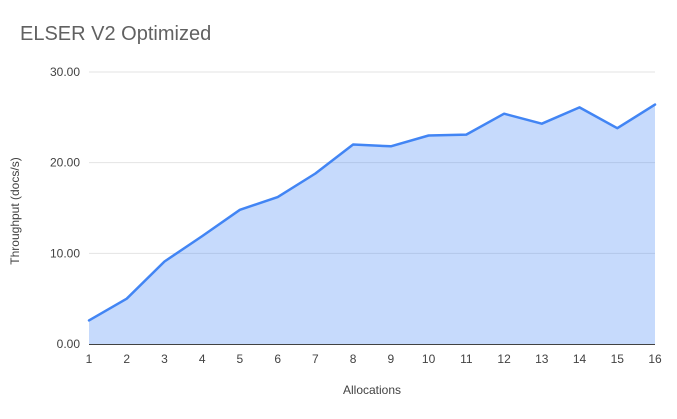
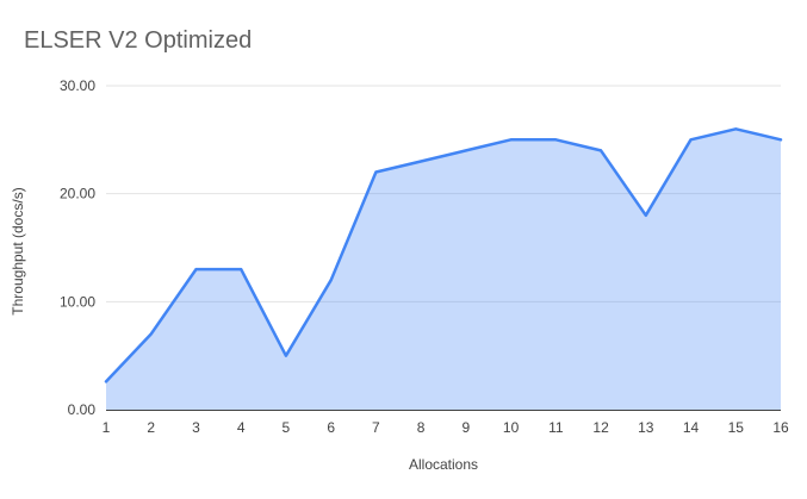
2: 5 -> 7
3: 9 -> 13
4: 12 -> 13
5: 15 -> 5
6: 16 -> 12
7: 19 -> 22
8: 22 -> 23
9: 22 -> 24
10: 23 -> 25
11: 23 -> 25
12: 25 -> 24
13: 24 -> 18
14: 26 -> 25
15: 24 -> 26
16: 26 -> 25
